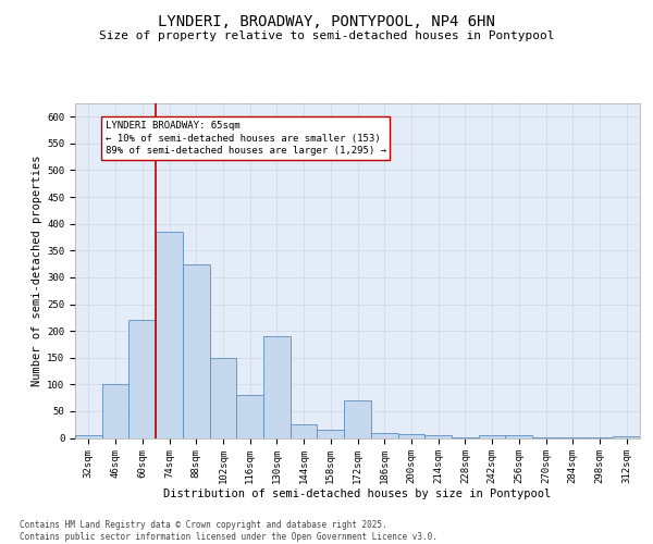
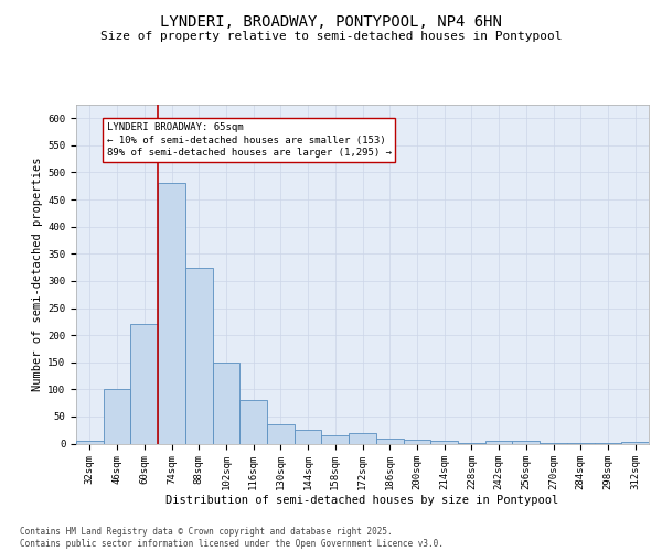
74sqm: 385 -> 480
130sqm: 190 -> 35
172sqm: 70 -> 20
